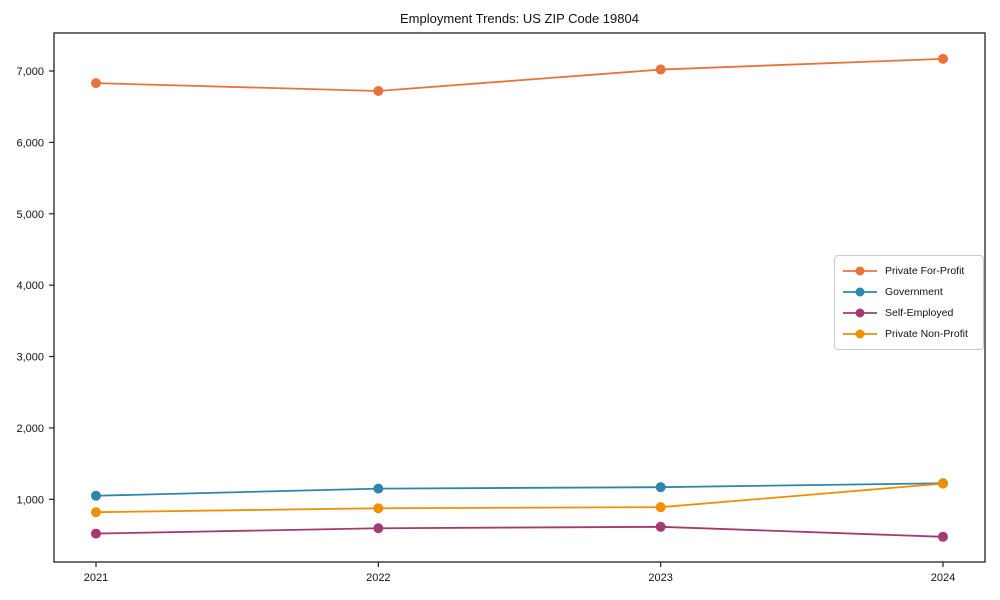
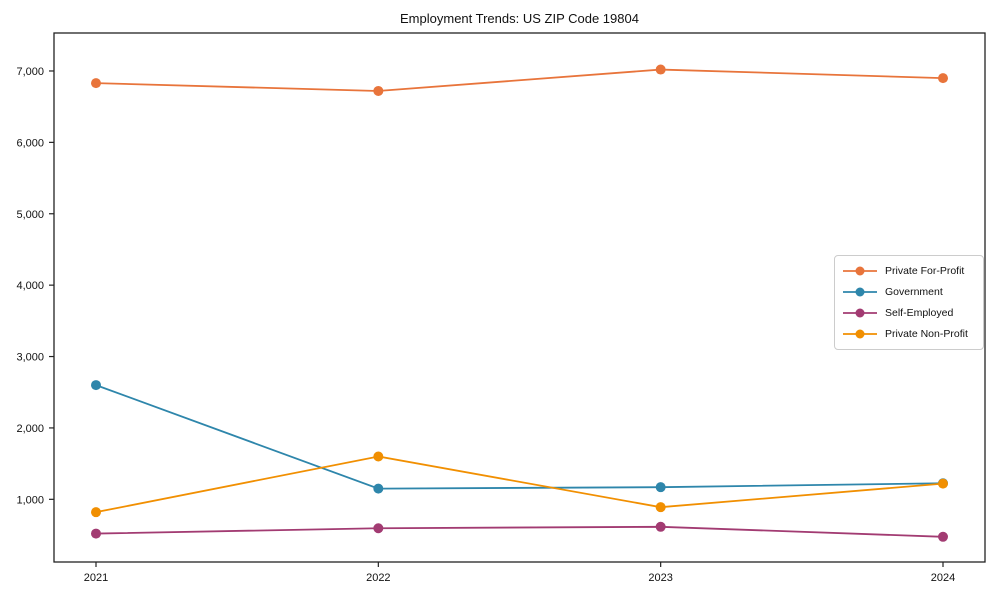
Government/2021: 1000 -> 2600
Private Non-Profit/2022: 900 -> 1600
Private For-Profit/2024: 7200 -> 6900
